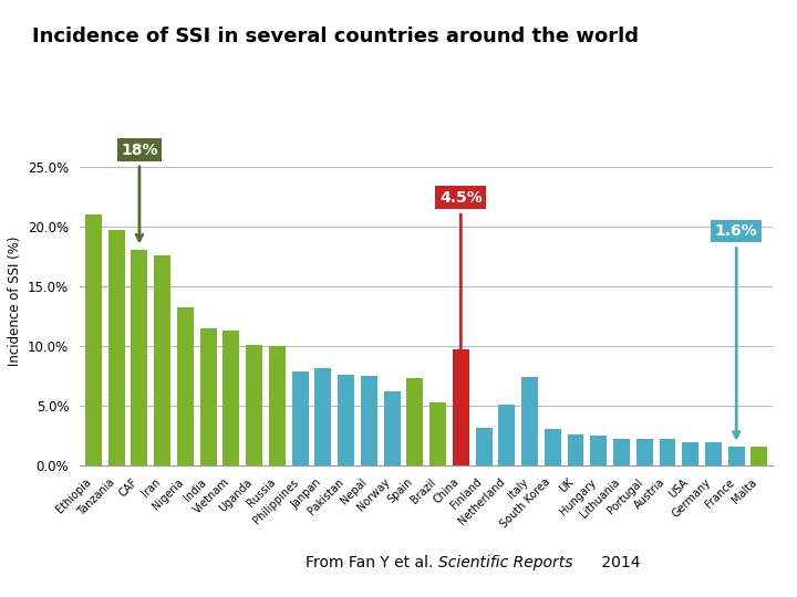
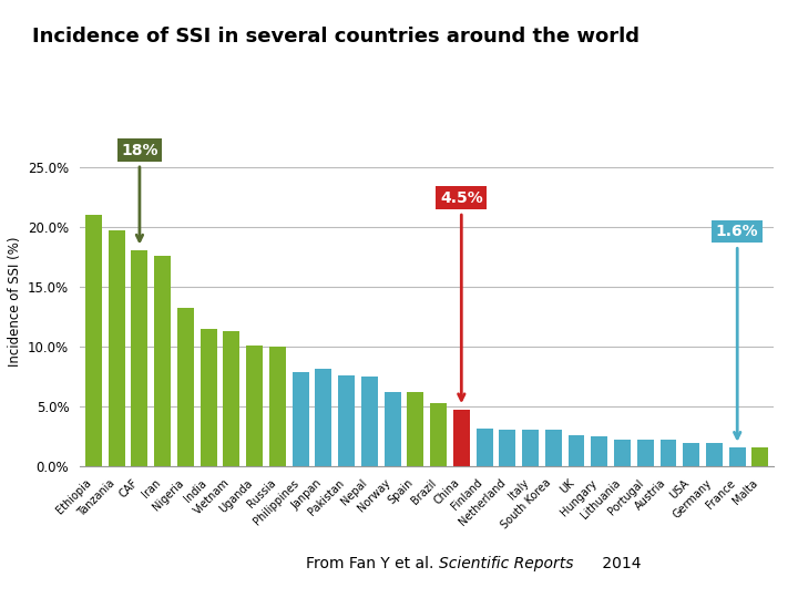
Spain: 7.3% -> 6.2%
China: 9.7% -> 4.7%
Netherland: 5.1% -> 3.1%
Italy: 7.4% -> 3.1%
